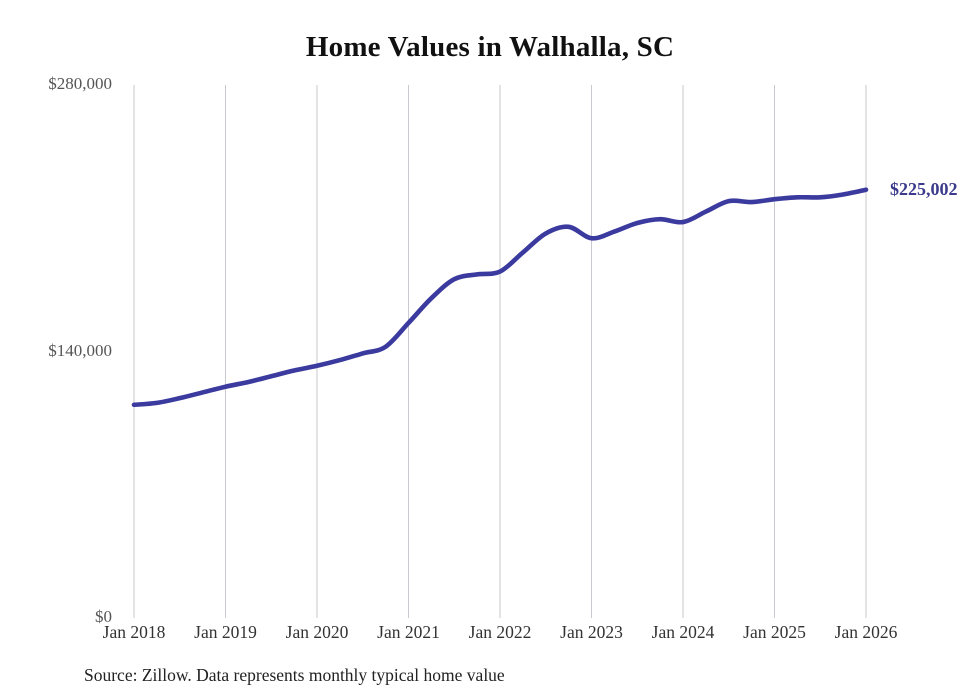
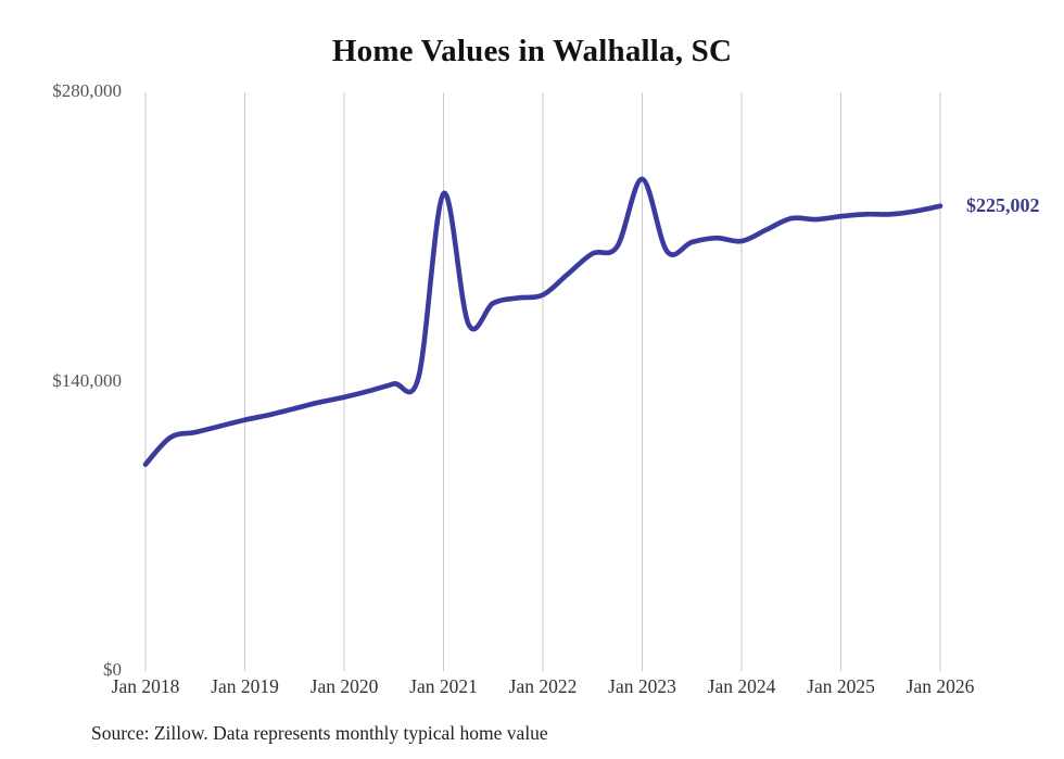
Jan 2018: $112000 -> $100000
Jan 2021: $155000 -> $231000
Jan 2023: $200000 -> $238000
